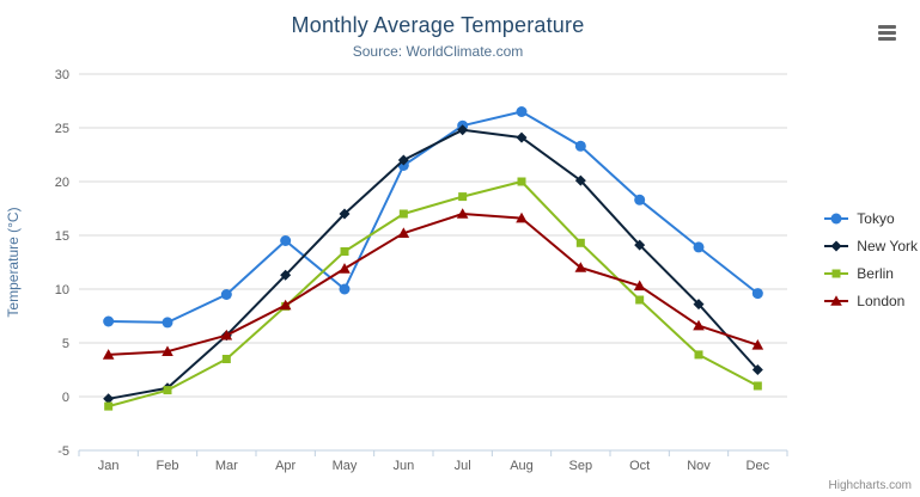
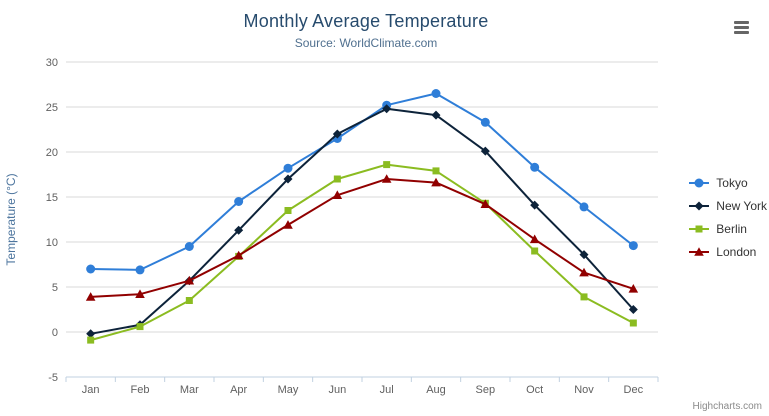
Tokyo/May: 10 -> 18
Berlin/Aug: 20 -> 18
London/Sep: 12 -> 14
